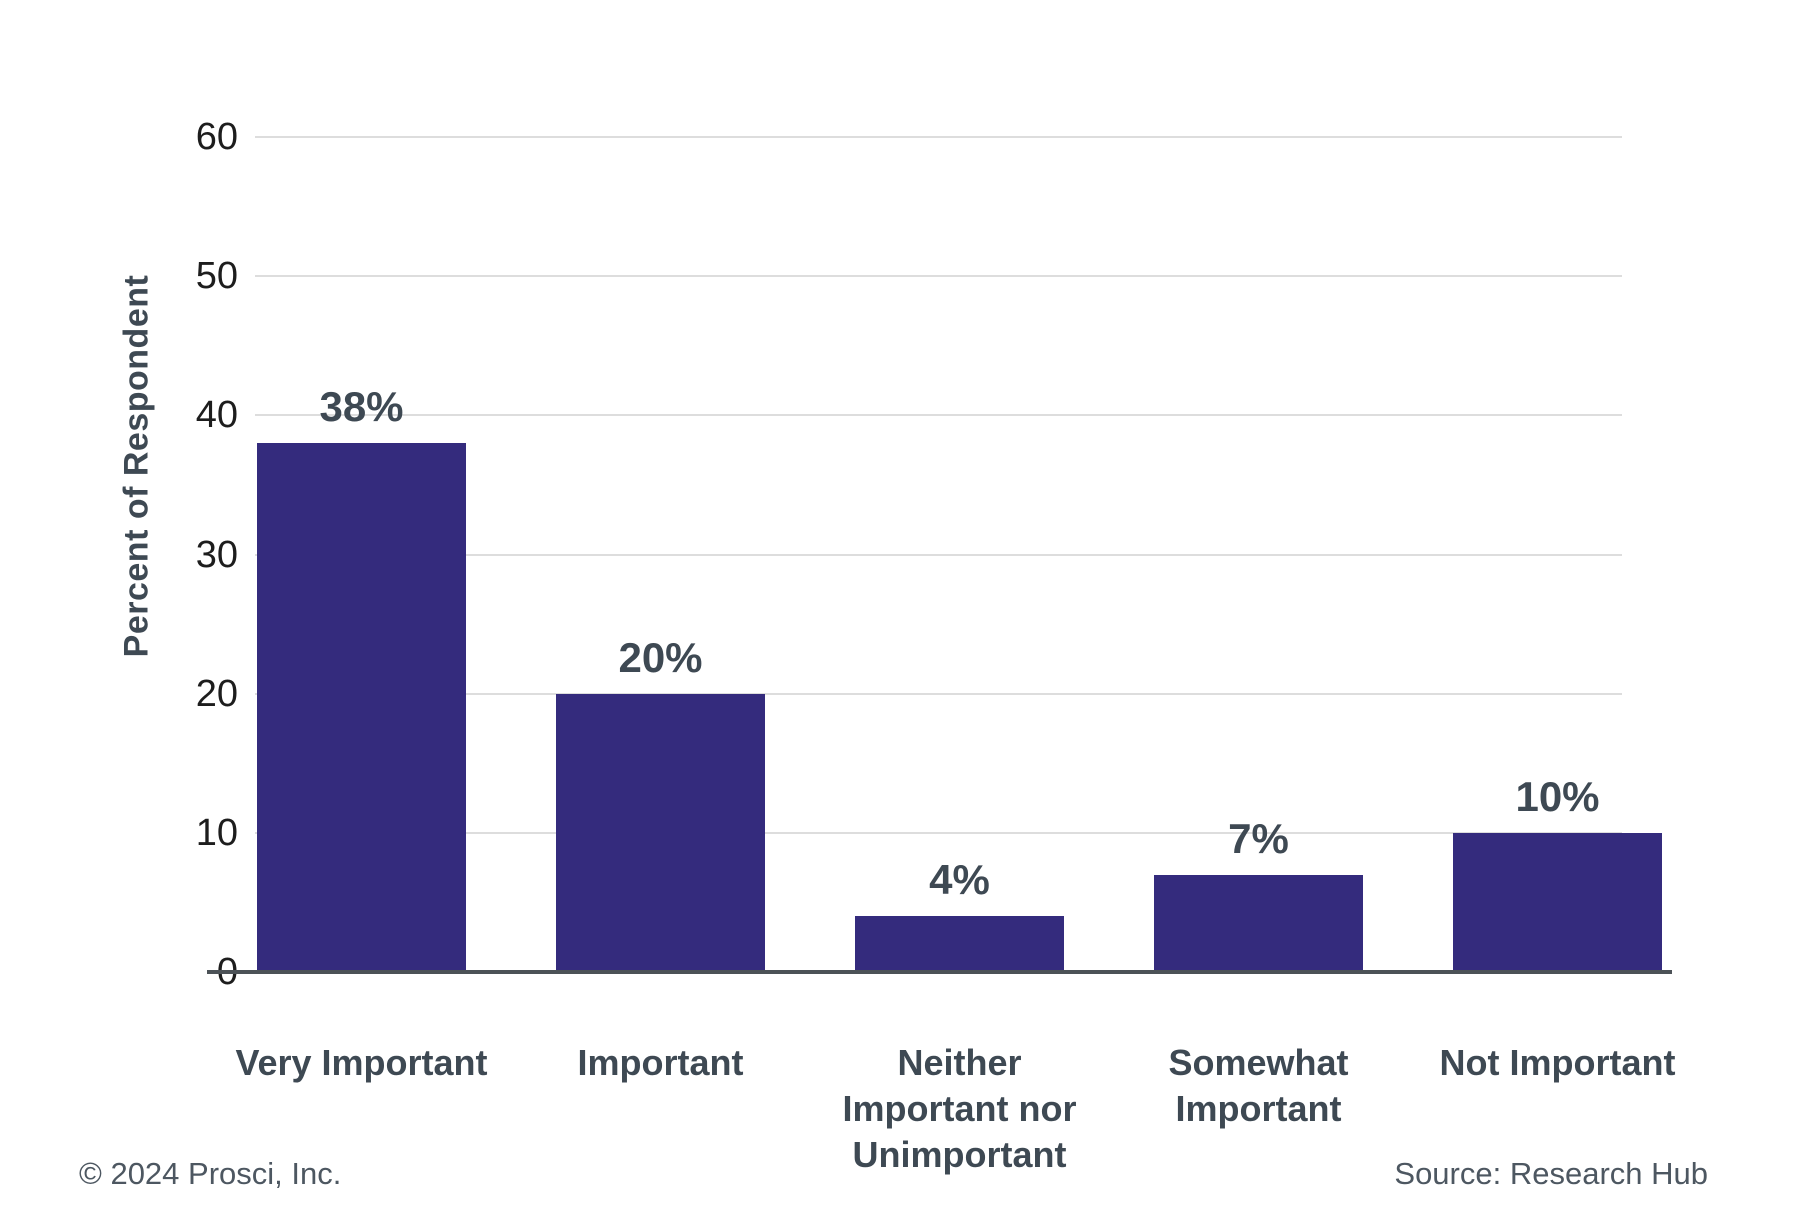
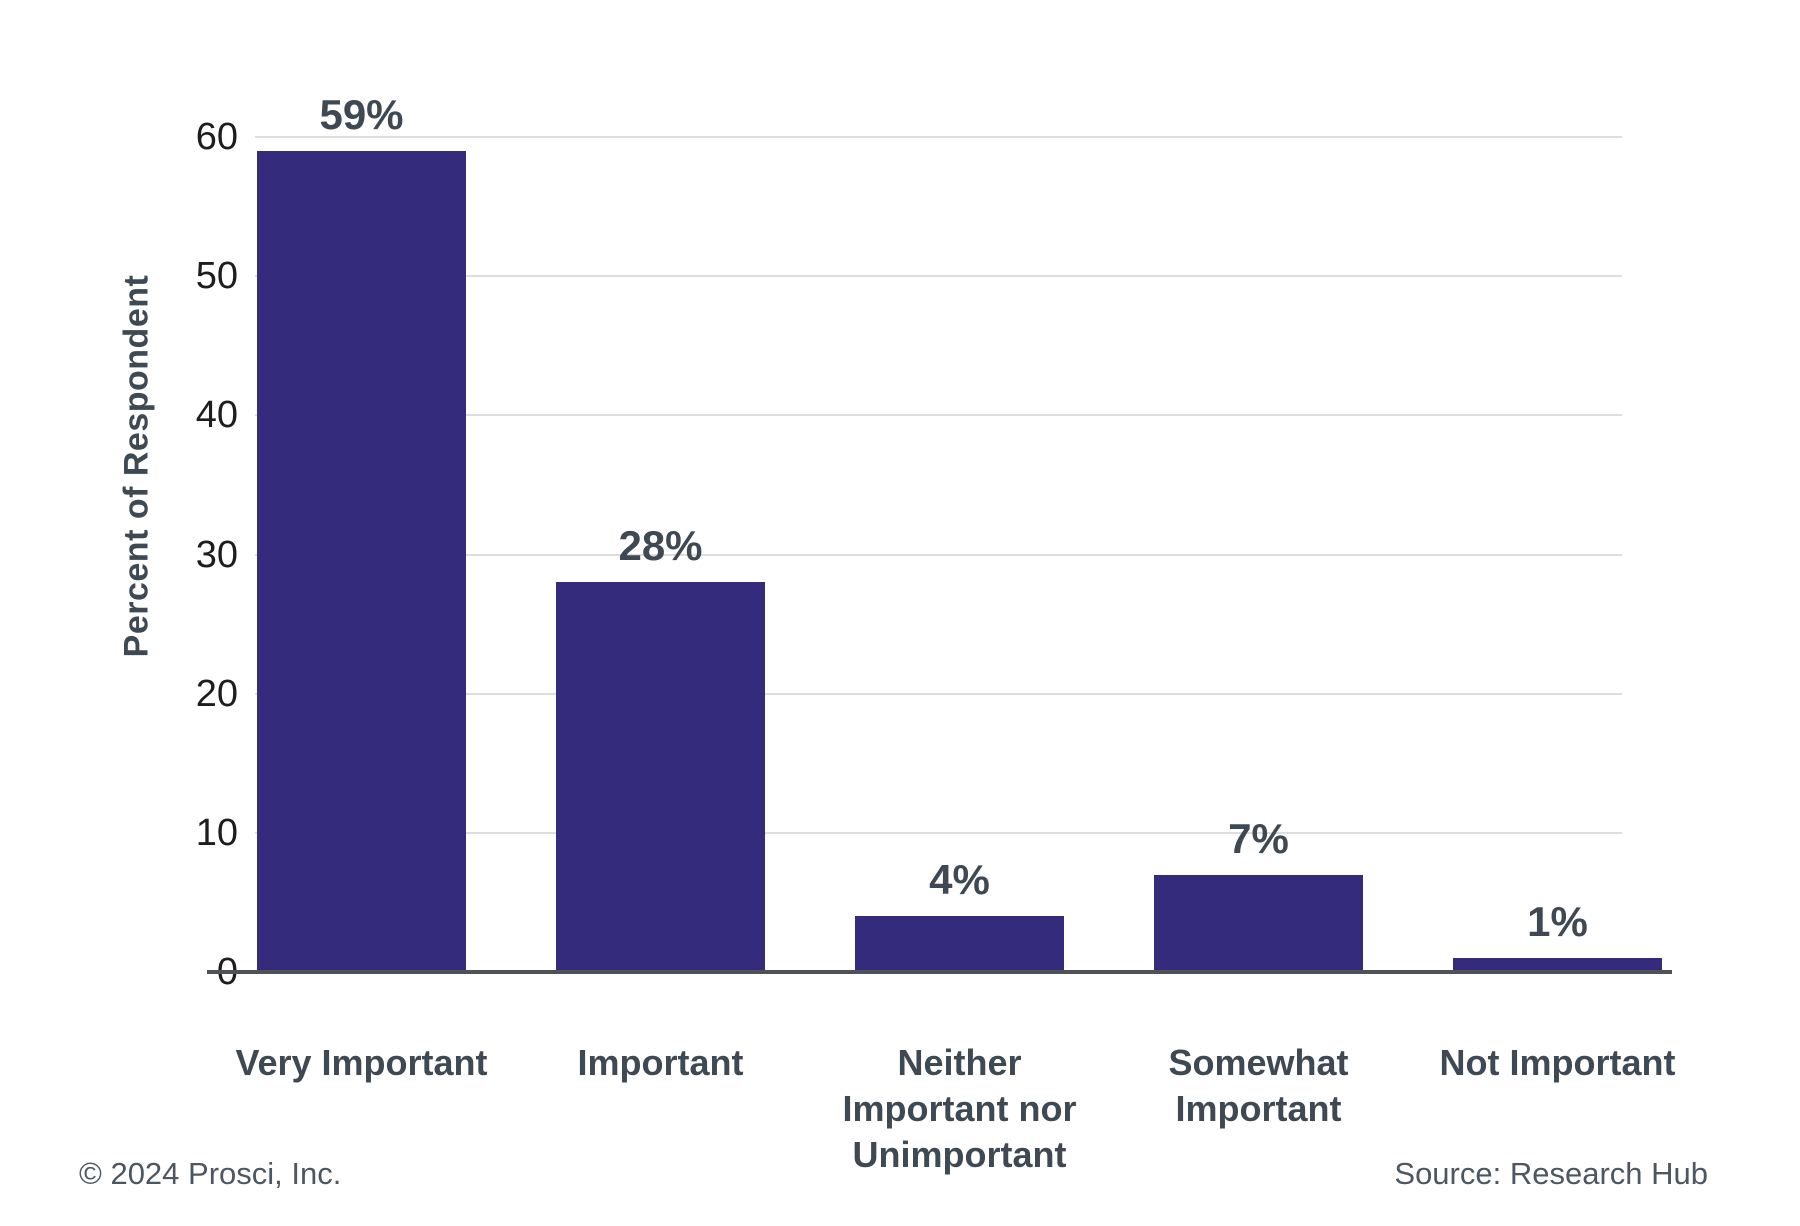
Very Important: 38% -> 59%
Important: 20% -> 28%
Not Important: 10% -> 1%
